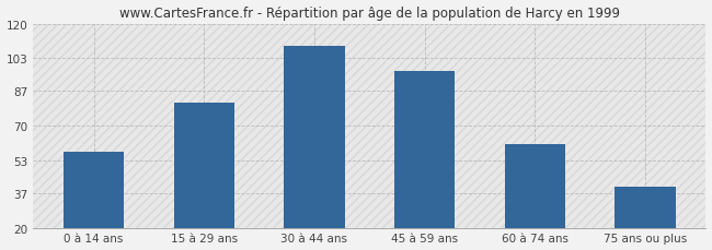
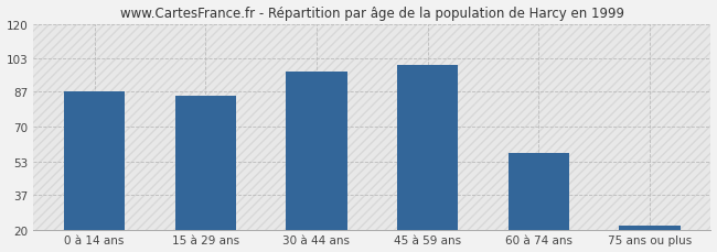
0 à 14 ans: 57 -> 87
15 à 29 ans: 81 -> 85
30 à 44 ans: 109 -> 97
45 à 59 ans: 97 -> 100
60 à 74 ans: 61 -> 57
75 ans ou plus: 40 -> 22
